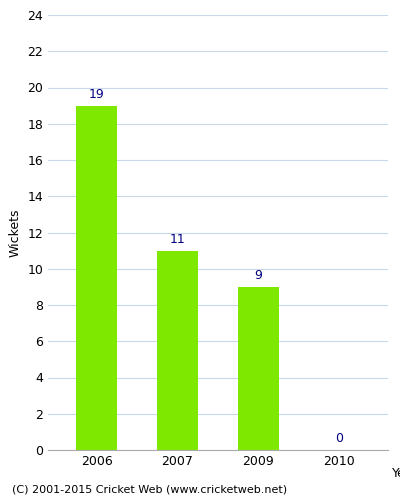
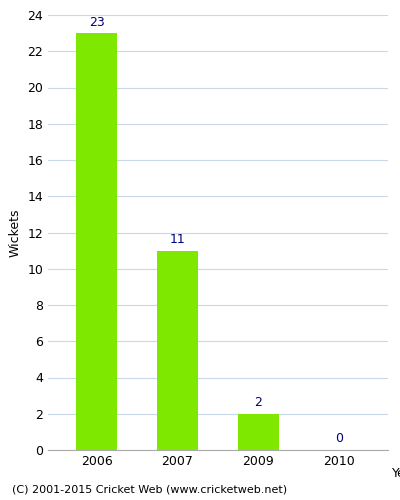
2006: 19 -> 23
2009: 9 -> 2
